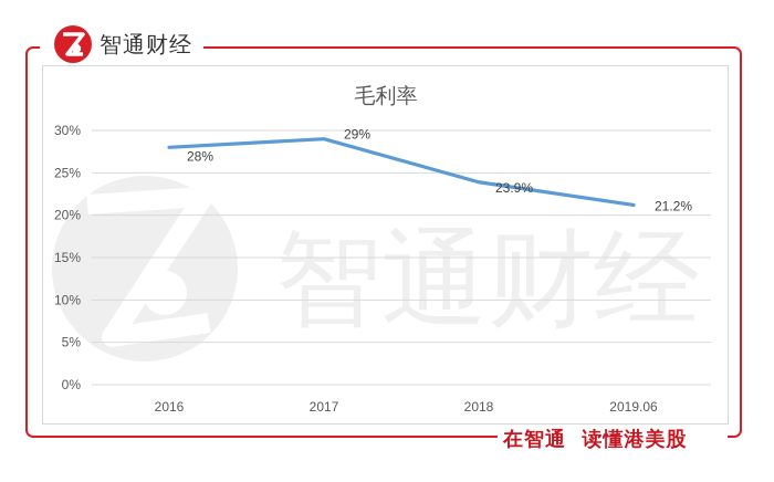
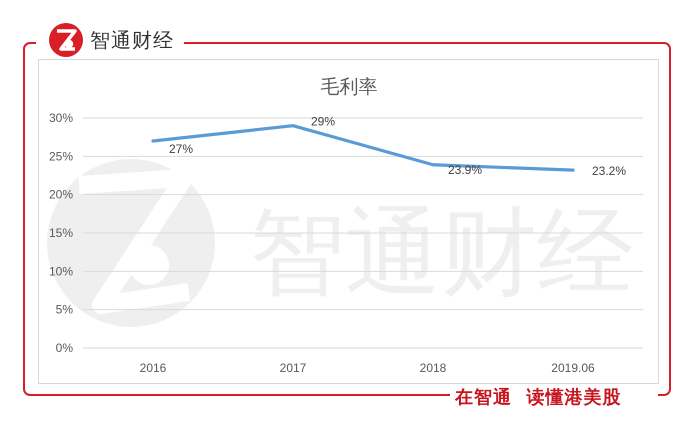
2016: 28% -> 27%
2019.06: 21.2% -> 23.2%
